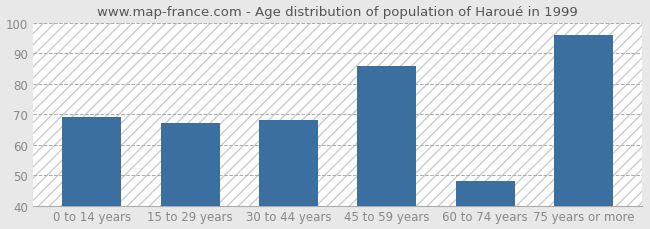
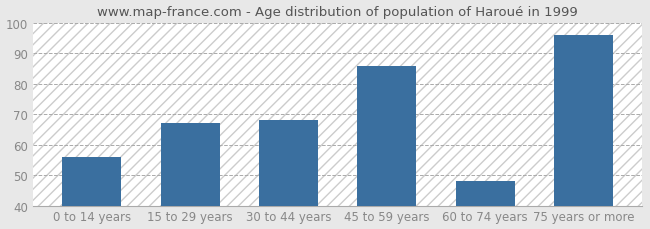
0 to 14 years: 69 -> 56
